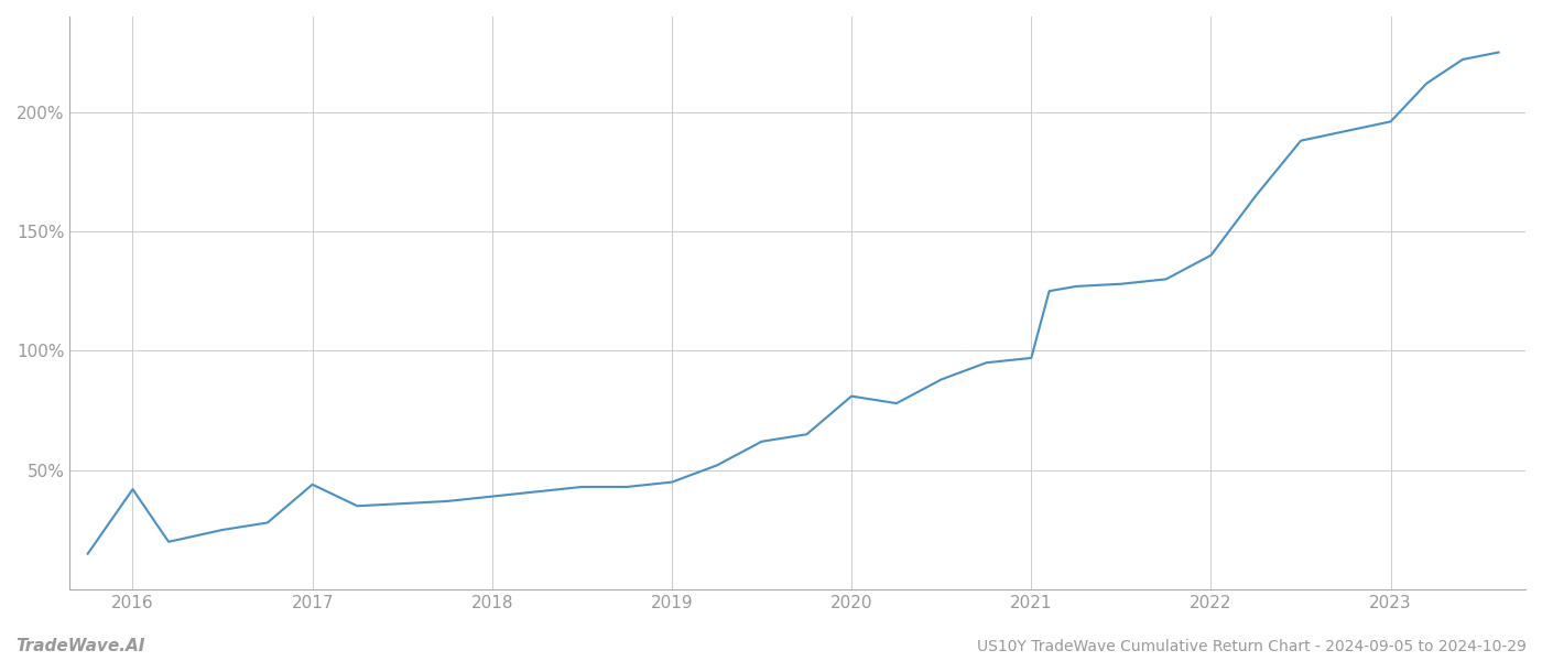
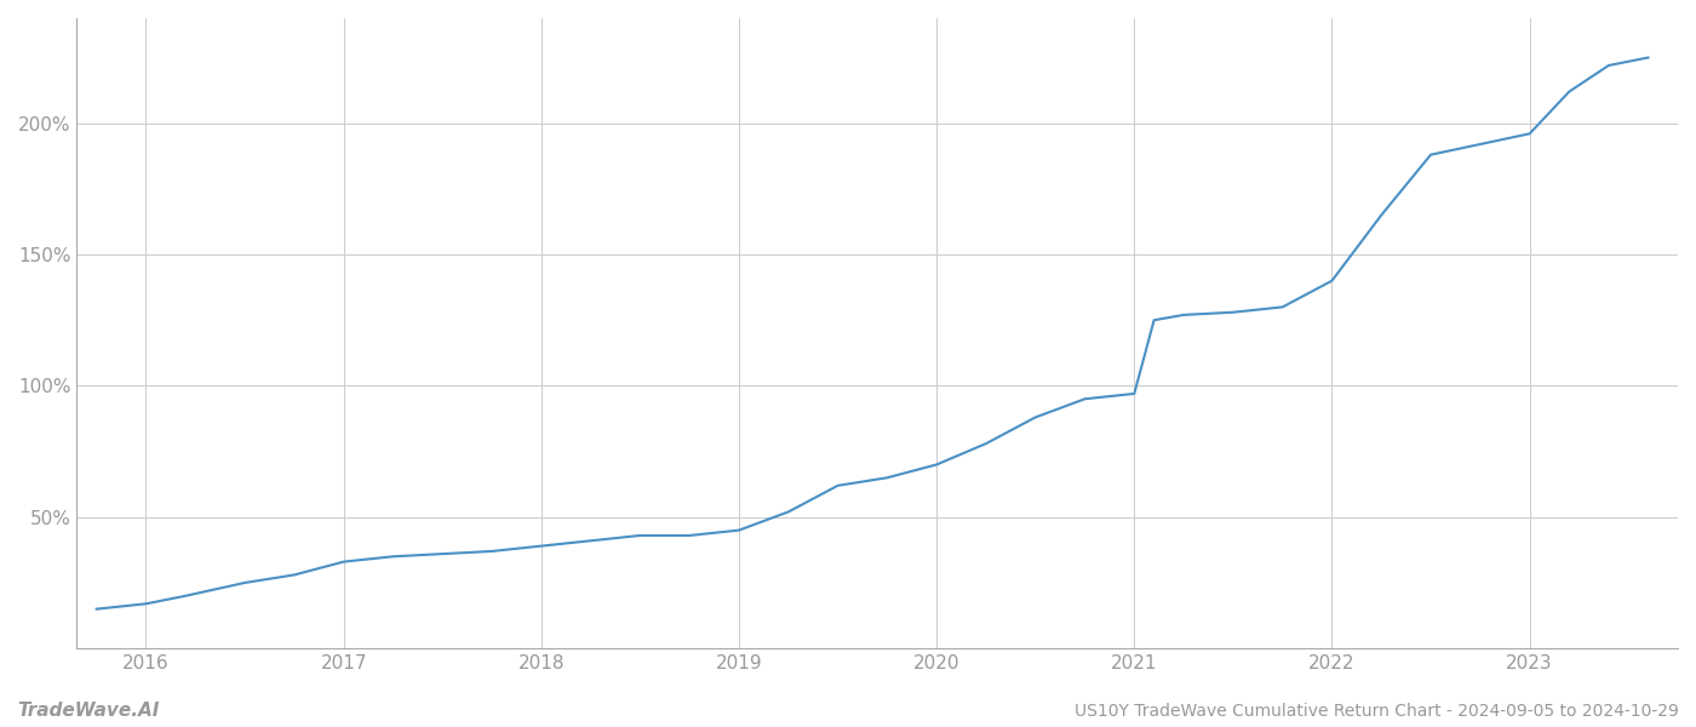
2016: 42% -> 17%
2017: 44% -> 33%
2020: 81% -> 70%
